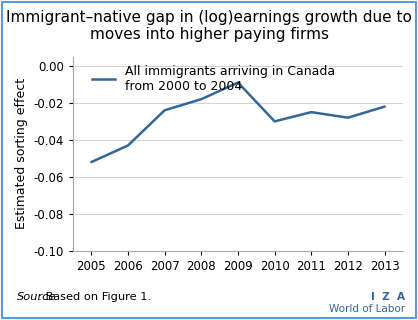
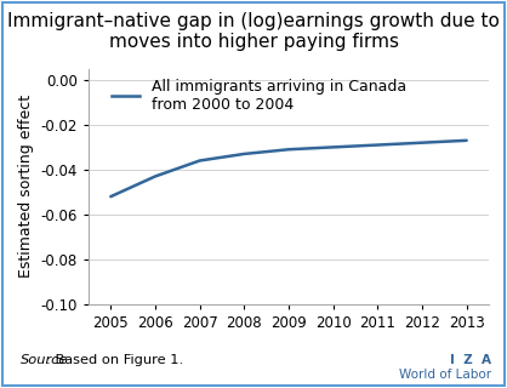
2007: -0.024 -> -0.036
2008: -0.018 -> -0.033
2009: -0.009 -> -0.031
2011: -0.025 -> -0.029
2013: -0.022 -> -0.027
